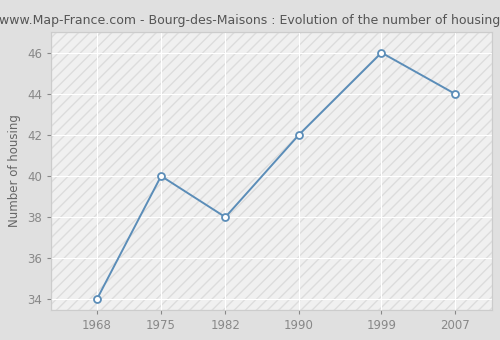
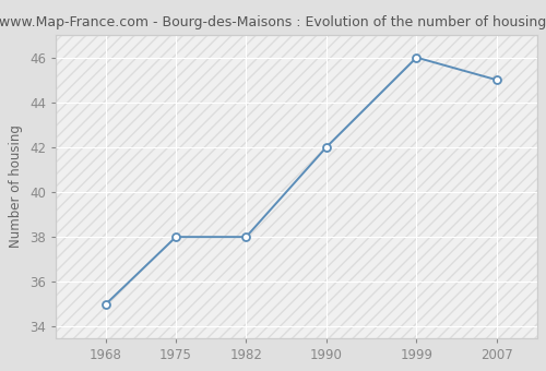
1968: 34 -> 35
1975: 40 -> 38
2007: 44 -> 45
